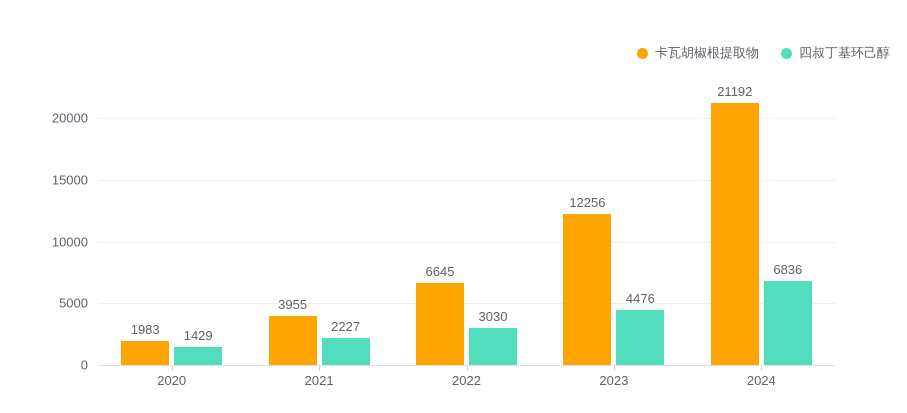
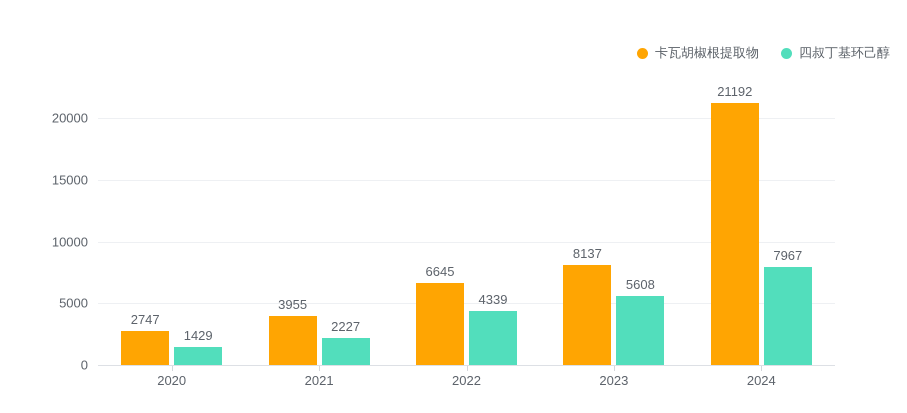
卡瓦胡椒根提取物/2020: 1983 -> 2747
四叔丁基环己醇/2022: 3030 -> 4339
卡瓦胡椒根提取物/2023: 12256 -> 8137
四叔丁基环己醇/2023: 4476 -> 5608
四叔丁基环己醇/2024: 6836 -> 7967
